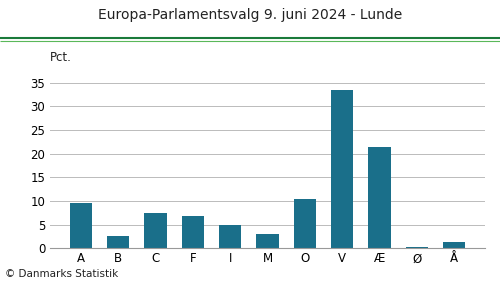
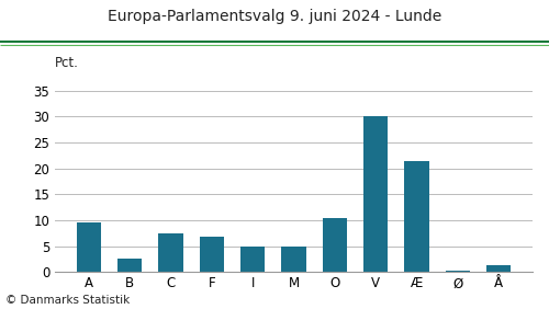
M: 3.0 -> 5.0
V: 33.5 -> 30.0
